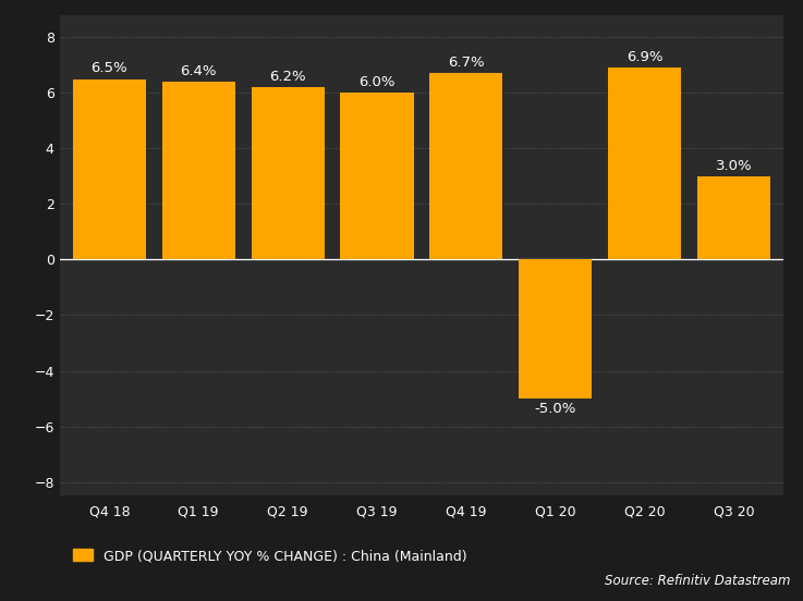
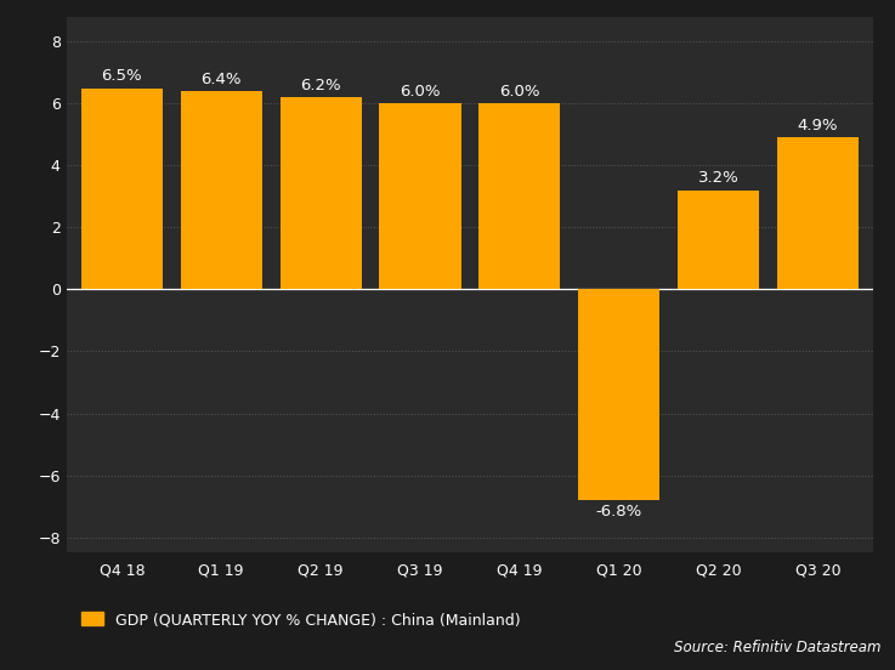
Q4 19: 6.7% -> 6.0%
Q1 20: -5.0% -> -6.8%
Q2 20: 6.9% -> 3.2%
Q3 20: 3.0% -> 4.9%
